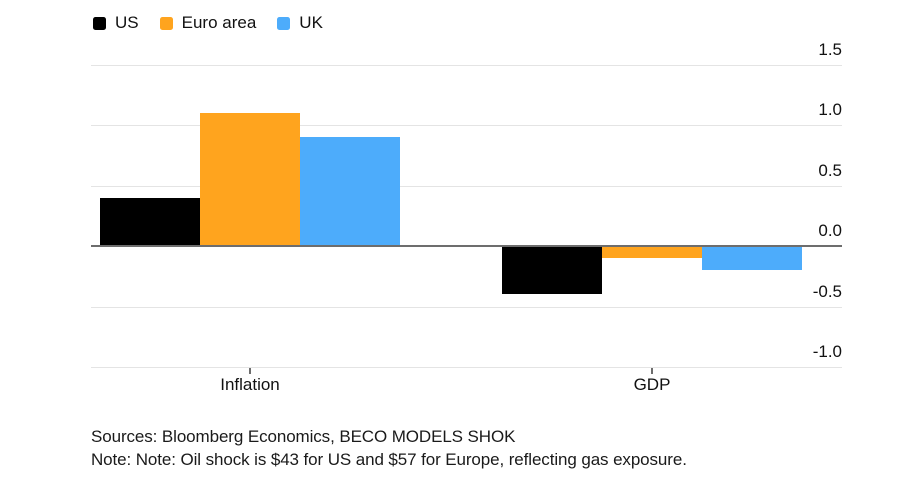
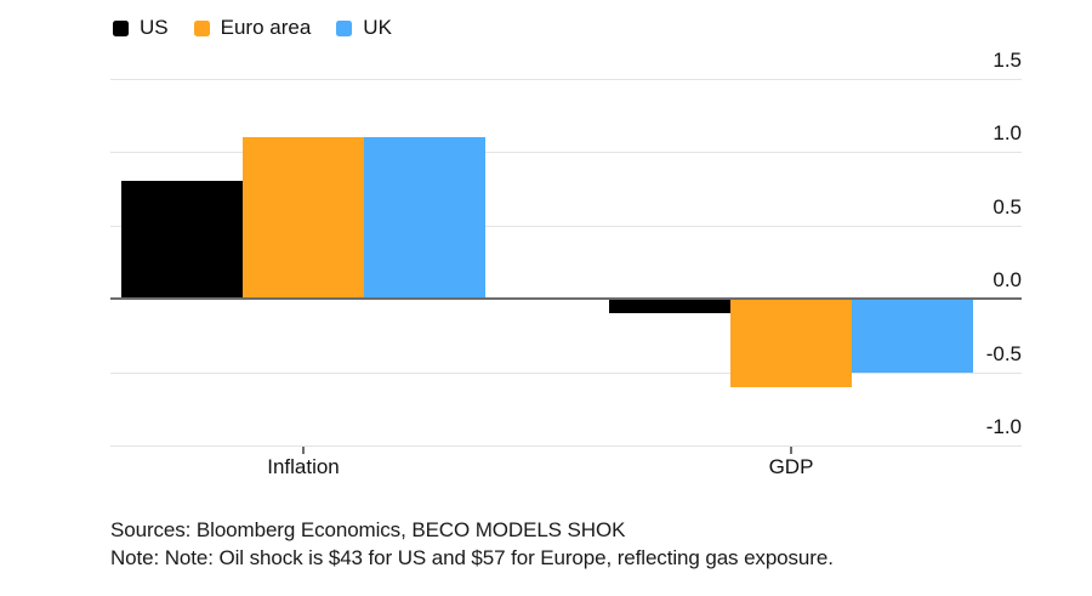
US/Inflation: 0.4 -> 0.8
UK/Inflation: 0.9 -> 1.1
US/GDP: -0.4 -> -0.1
Euro area/GDP: -0.1 -> -0.6
UK/GDP: -0.2 -> -0.5
